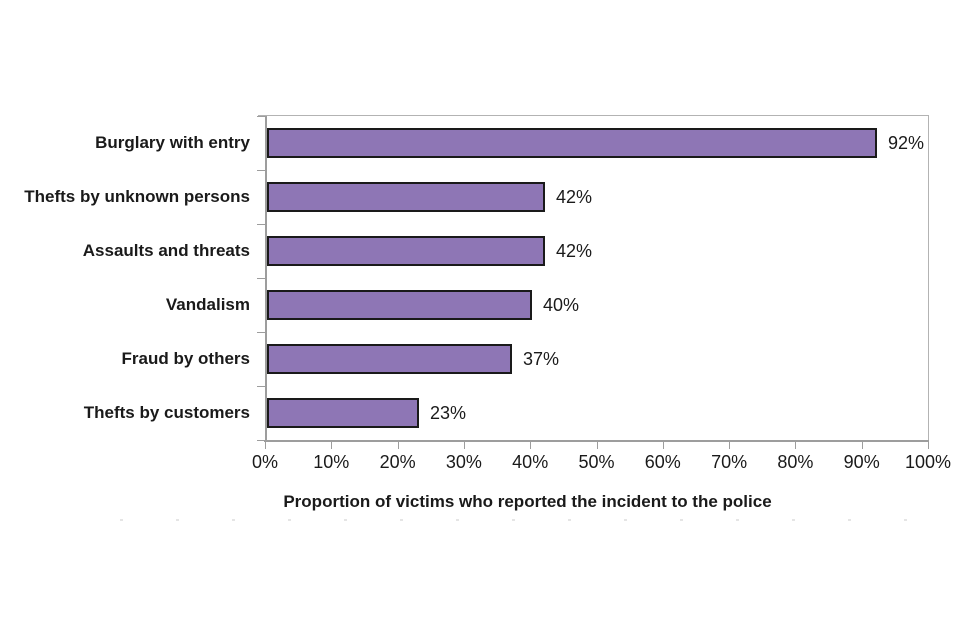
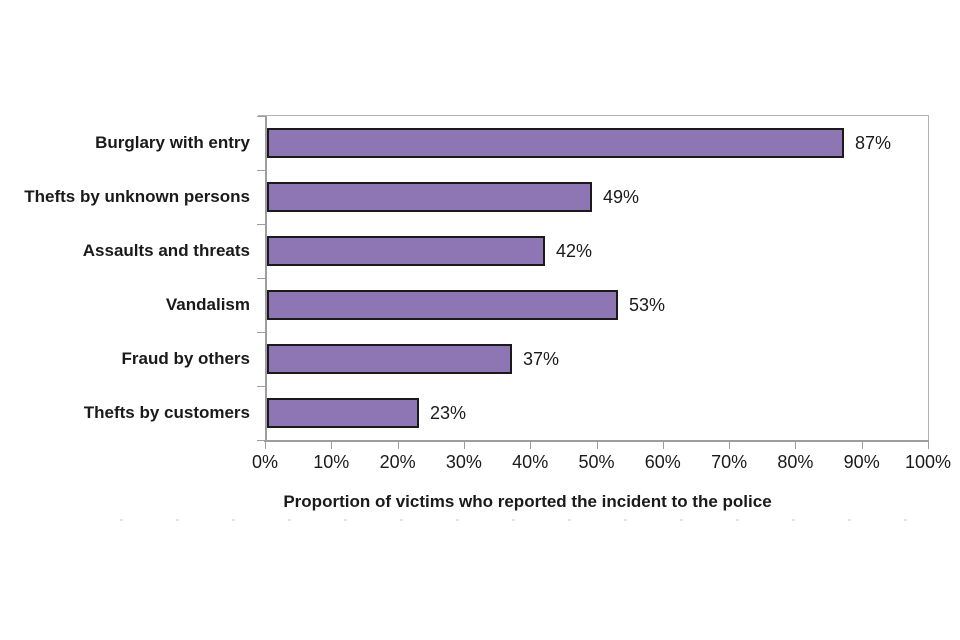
Burglary with entry: 92% -> 87%
Thefts by unknown persons: 42% -> 49%
Vandalism: 40% -> 53%
